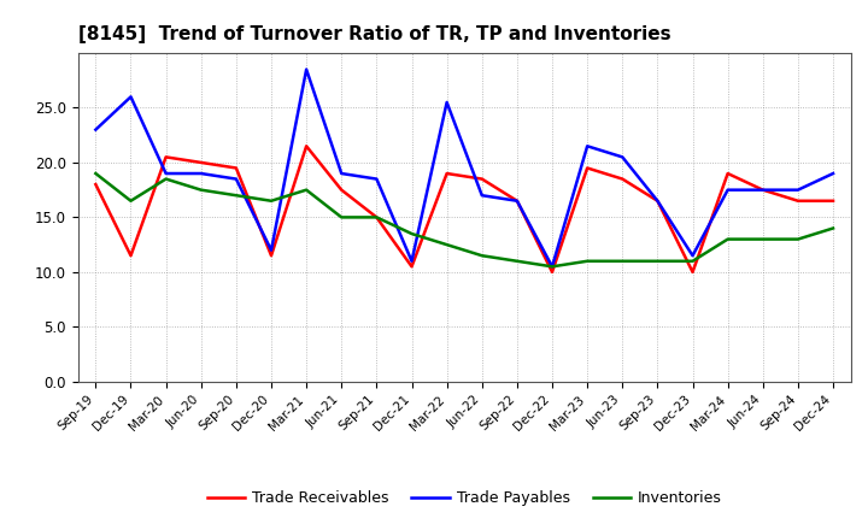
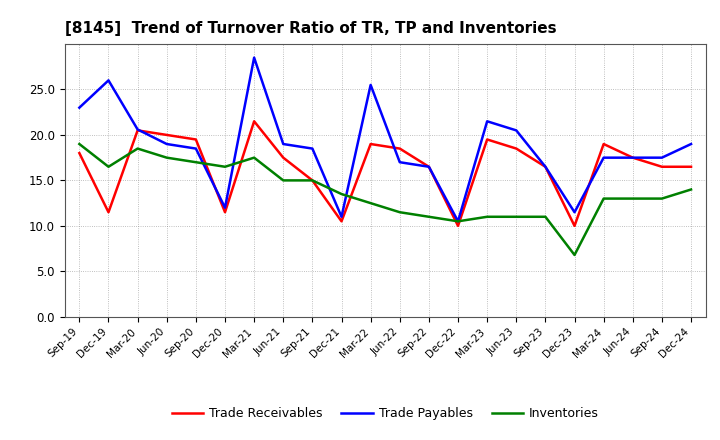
Trade Payables/Mar-20: 19.0 -> 20.6
Inventories/Dec-23: 11.0 -> 6.8
